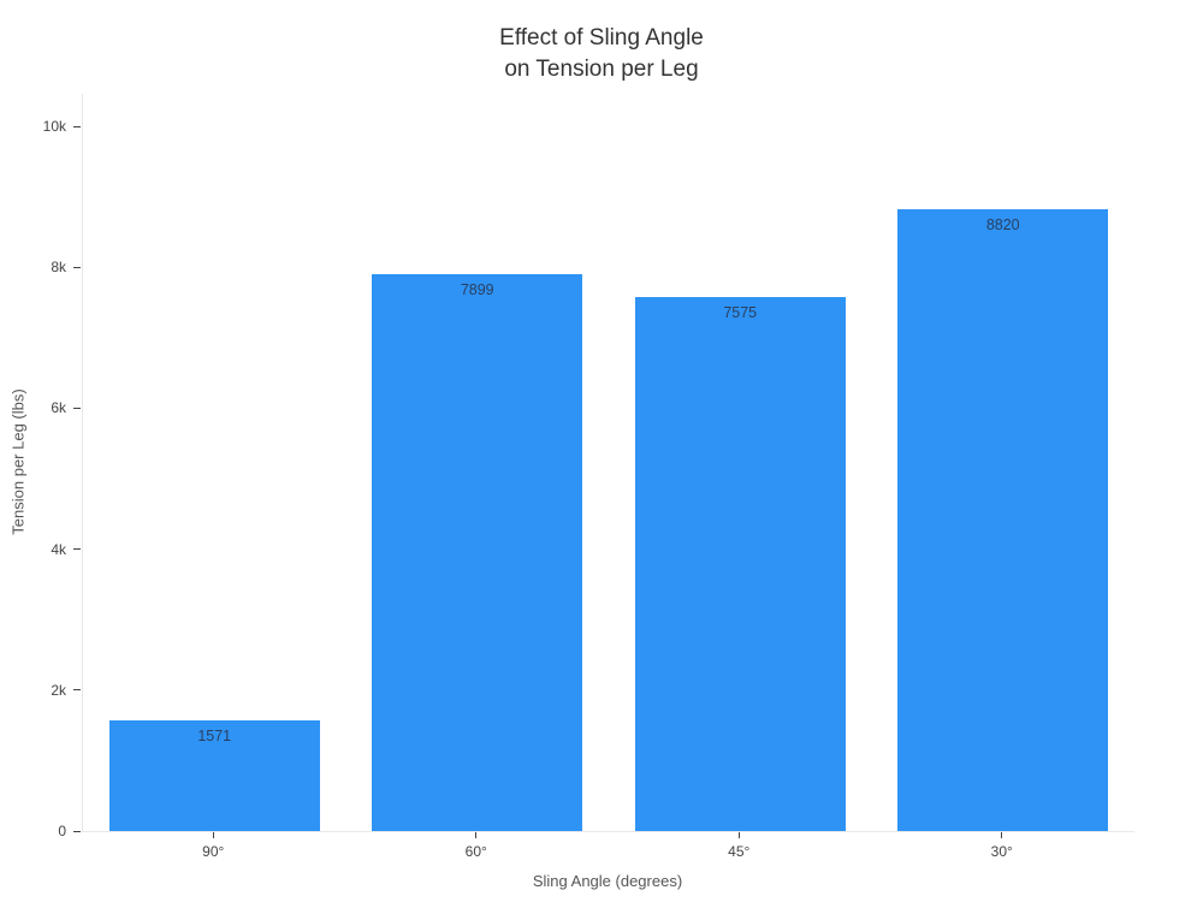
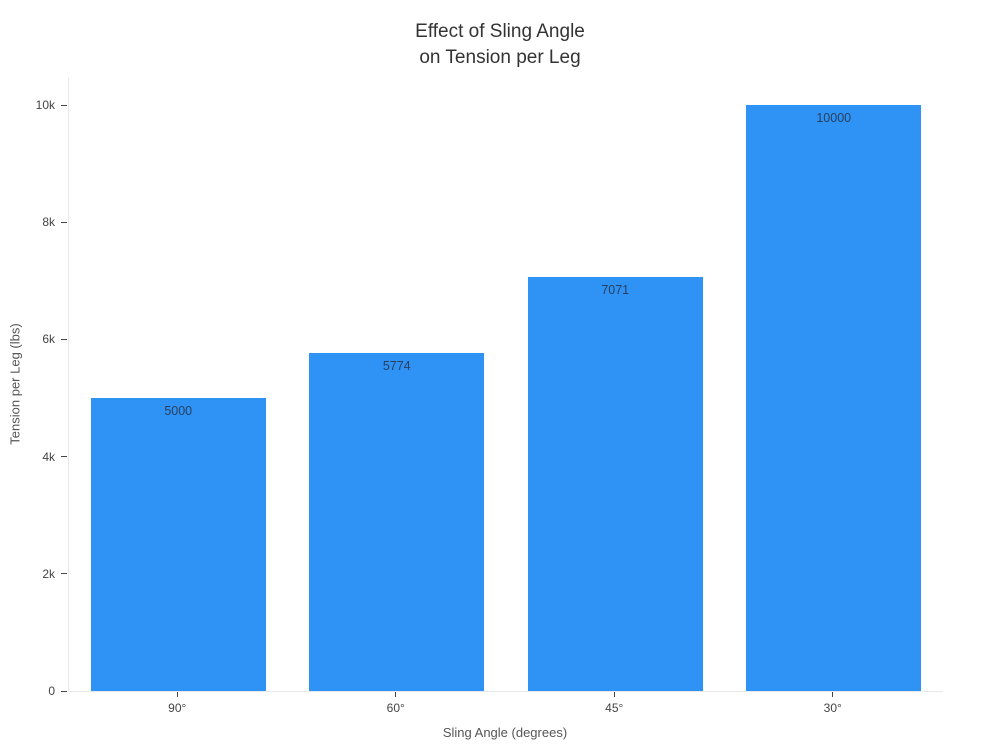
90°: 1571 -> 5000
60°: 7899 -> 5774
45°: 7575 -> 7071
30°: 8820 -> 10000
